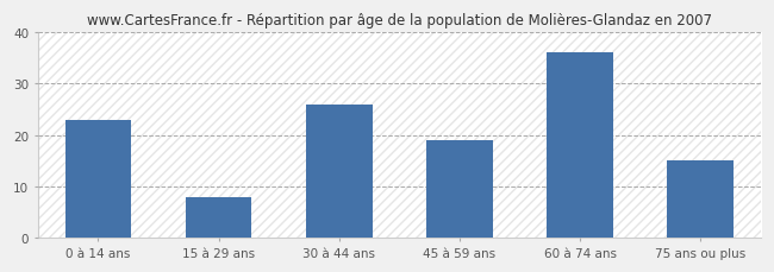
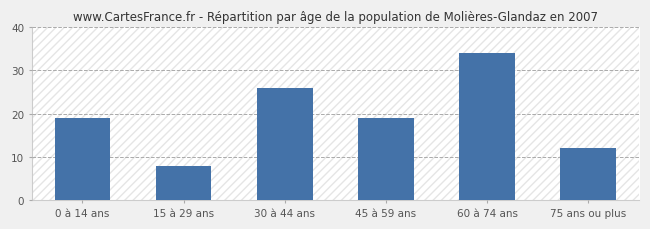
0 à 14 ans: 23 -> 19
60 à 74 ans: 36 -> 34
75 ans ou plus: 15 -> 12
